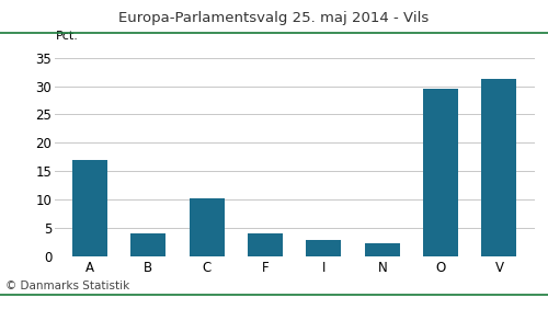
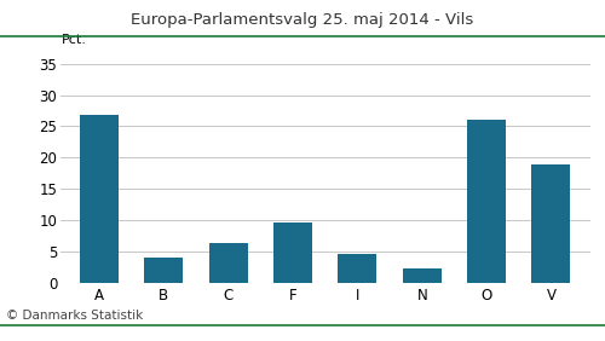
A: 17.0 -> 26.8
C: 10.3 -> 6.4
F: 4.0 -> 9.6
I: 3.0 -> 4.6
O: 29.5 -> 26.0
V: 31.2 -> 19.0
